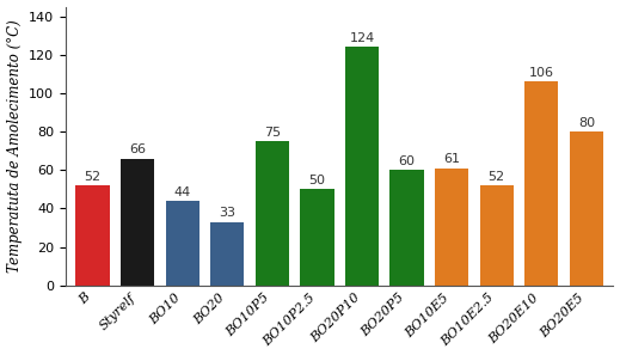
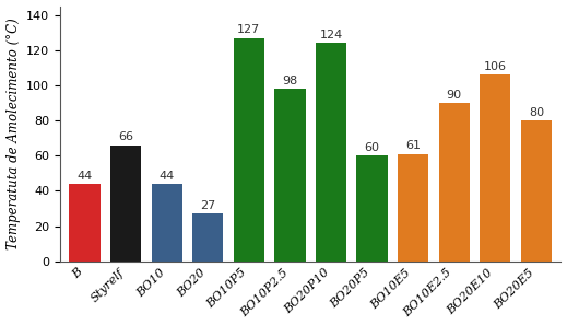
B: 52 -> 44
BO20: 33 -> 27
BO10P5: 75 -> 127
BO10P2.5: 50 -> 98
BO10E2.5: 52 -> 90
